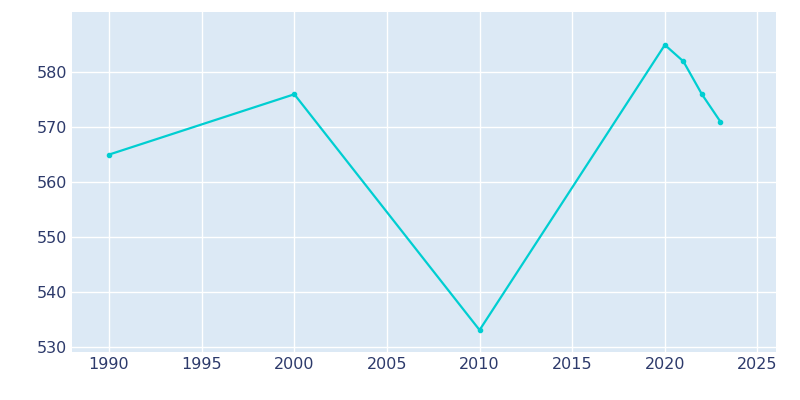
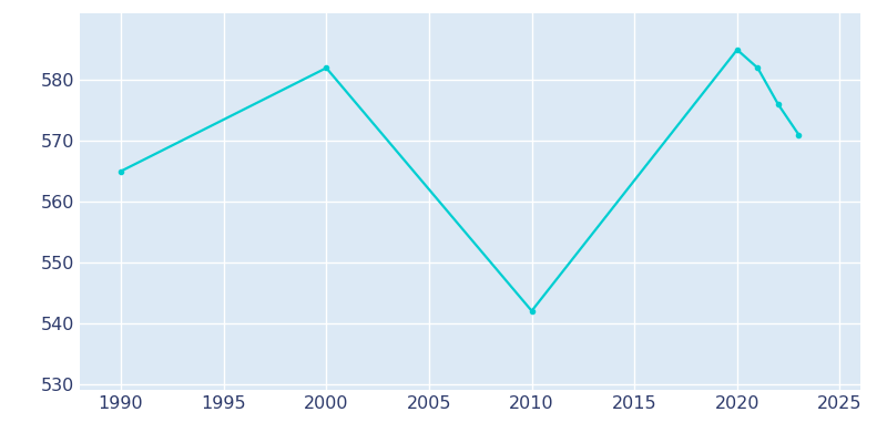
2000: 576 -> 582
2010: 533 -> 542
